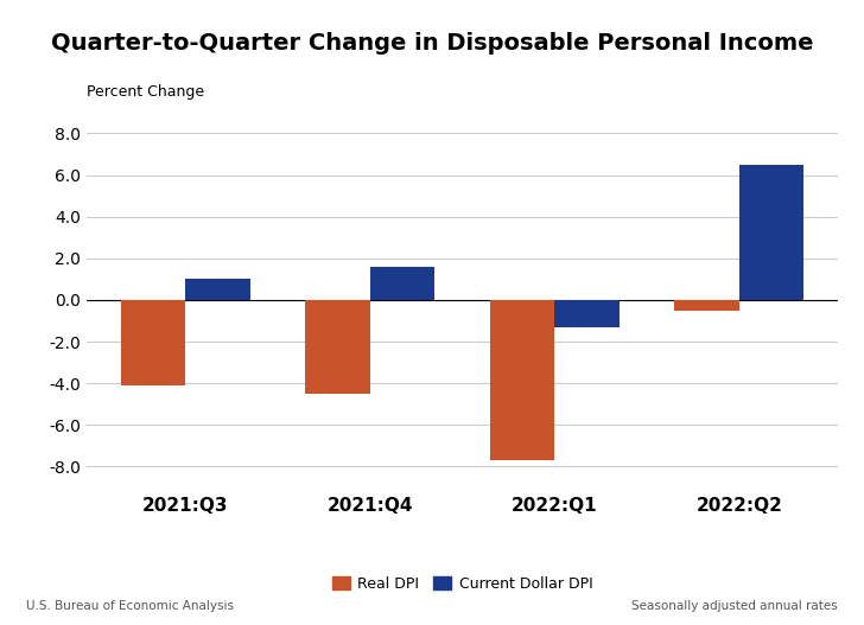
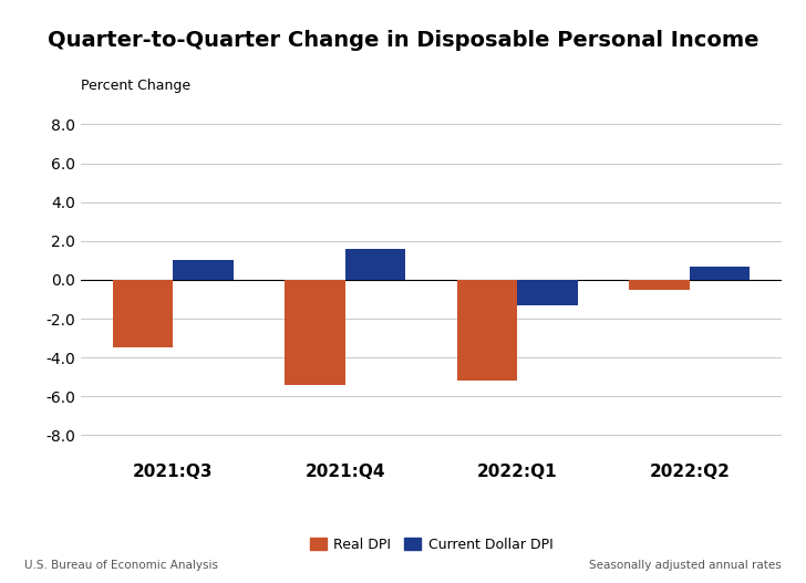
Real DPI/2021:Q3: -4.1 -> -3.5
Real DPI/2021:Q4: -4.5 -> -5.4
Real DPI/2022:Q1: -7.7 -> -5.2
Current Dollar DPI/2022:Q2: 6.5 -> 0.7
